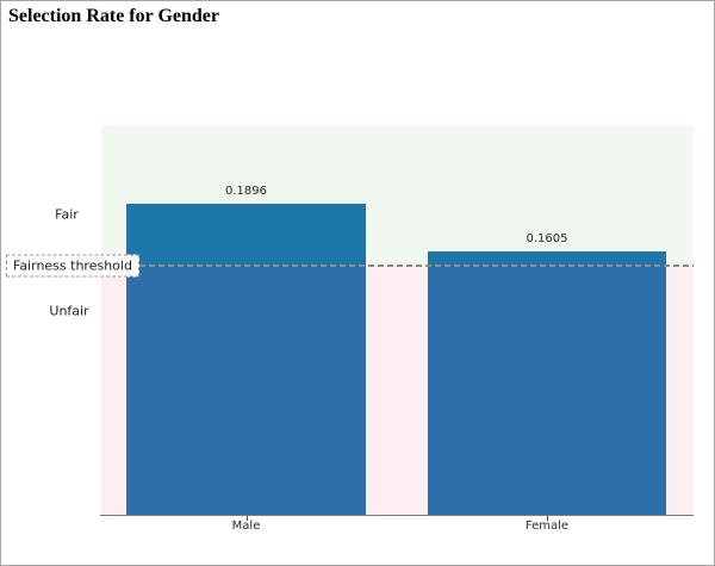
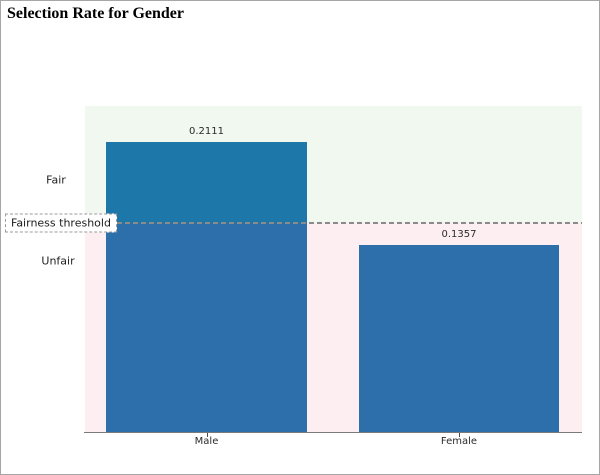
Male: 0.1896 -> 0.2111
Female: 0.1605 -> 0.1357
